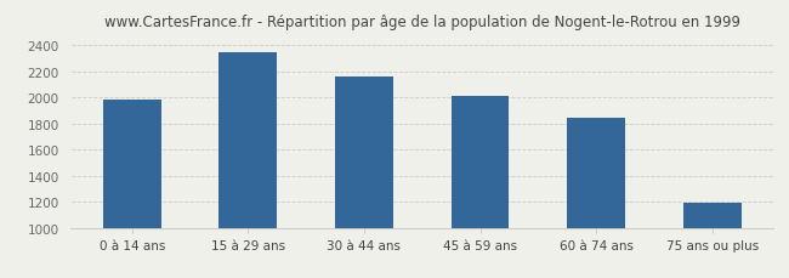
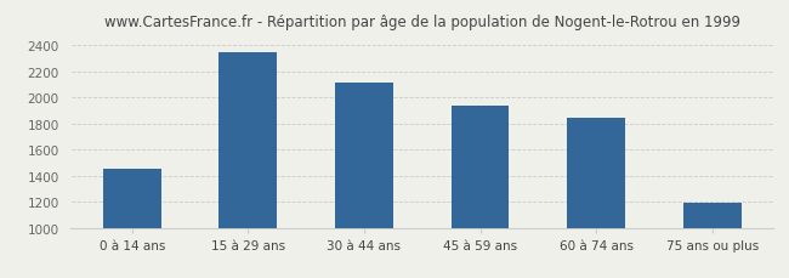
0 à 14 ans: 1980 -> 1450
30 à 44 ans: 2160 -> 2110
45 à 59 ans: 2010 -> 1940
